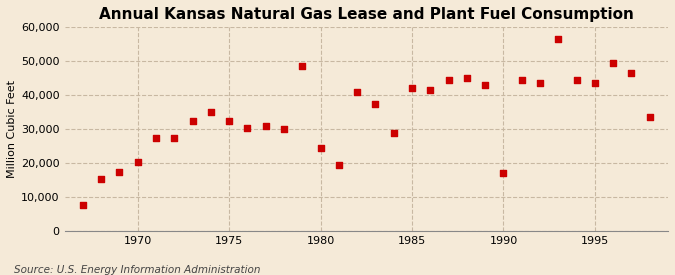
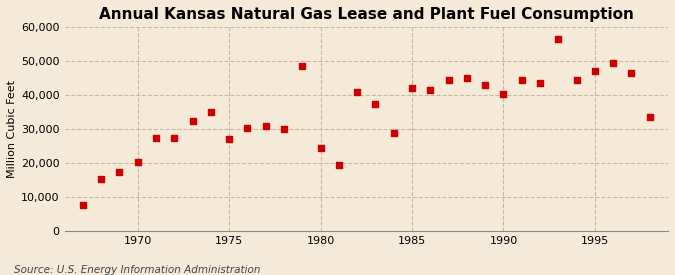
1975: 32,500 -> 27,000
1990: 17,000 -> 40,500
1995: 43,500 -> 47,000
